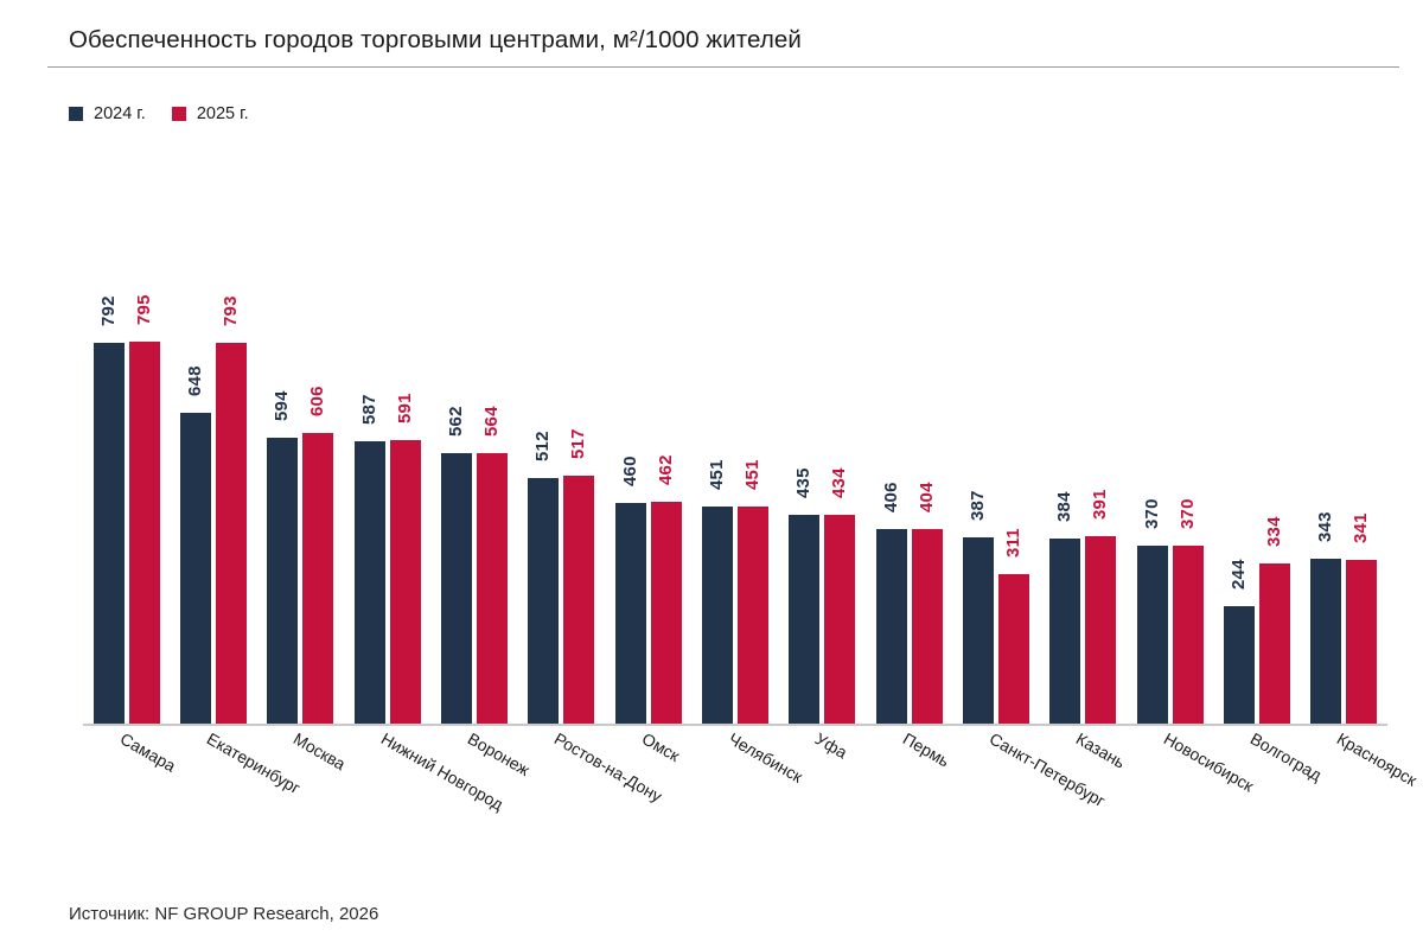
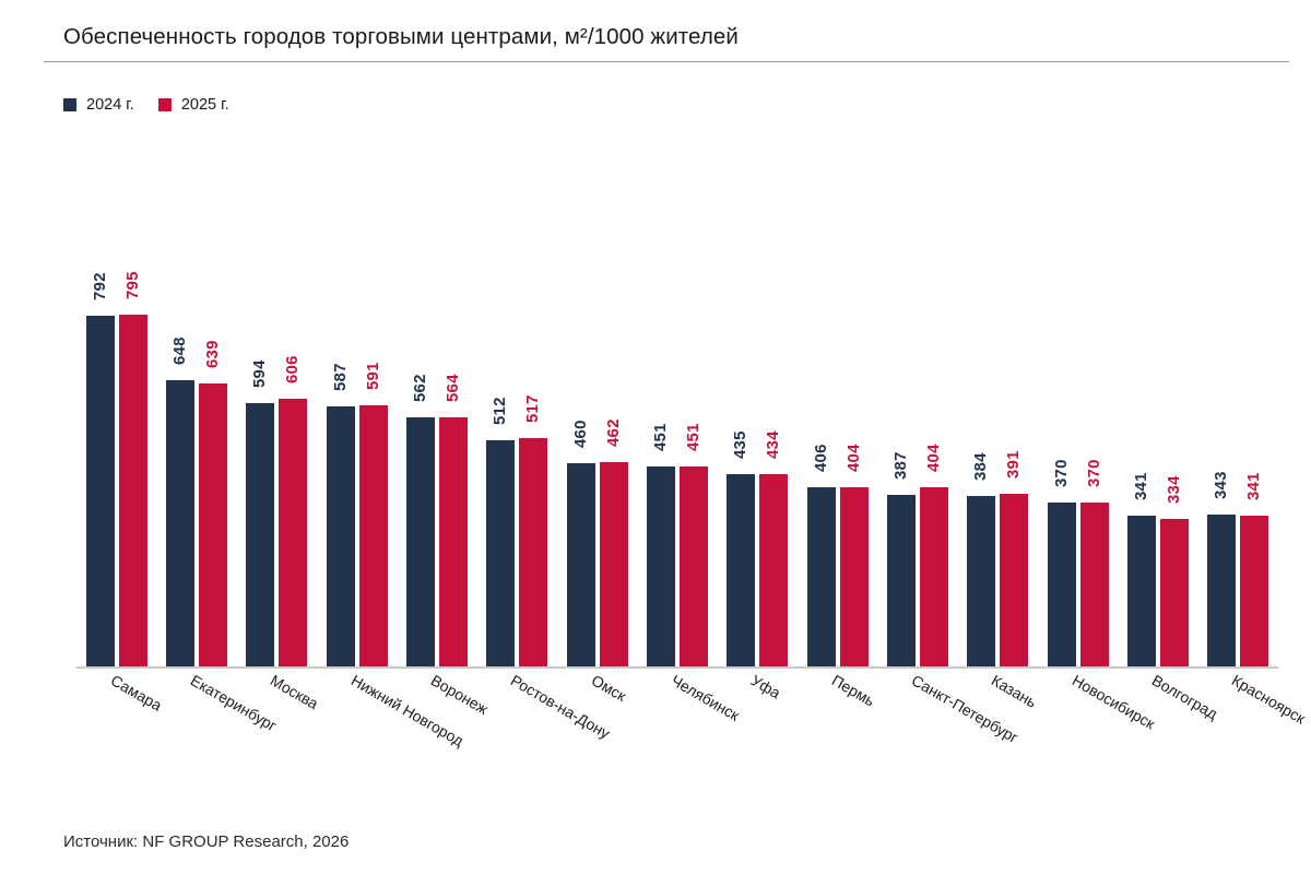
2025 г./Екатеринбург: 793 -> 639
2025 г./Санкт-Петербург: 311 -> 404
2024 г./Волгоград: 244 -> 341
